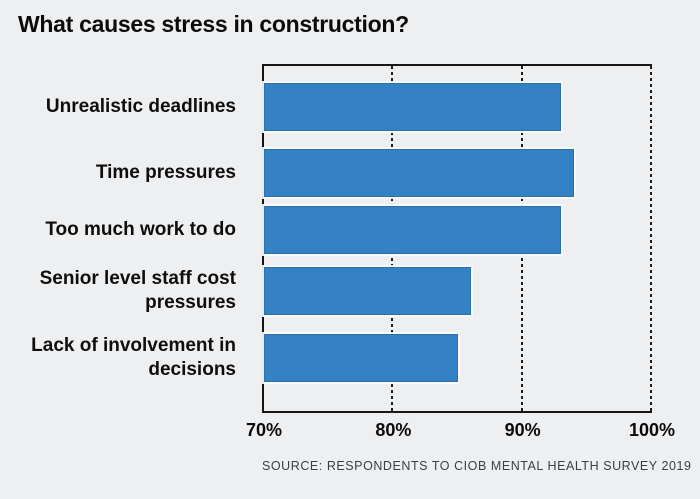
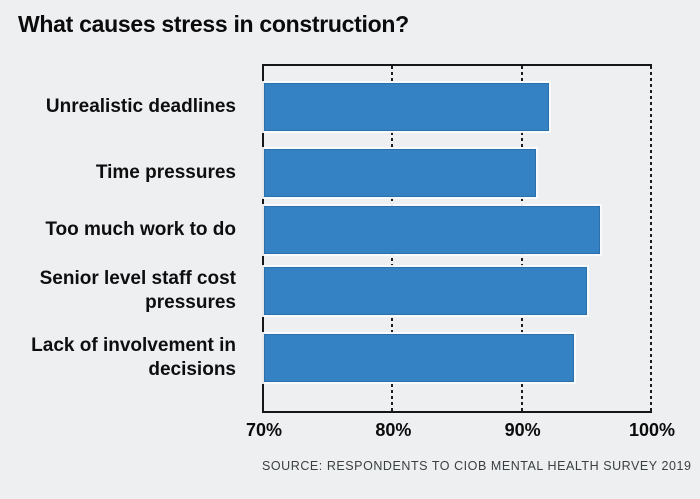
Unrealistic deadlines: 93% -> 92%
Time pressures: 94% -> 91%
Too much work to do: 93% -> 96%
Senior level staff cost pressures: 86% -> 95%
Lack of involvement in decisions: 85% -> 94%
